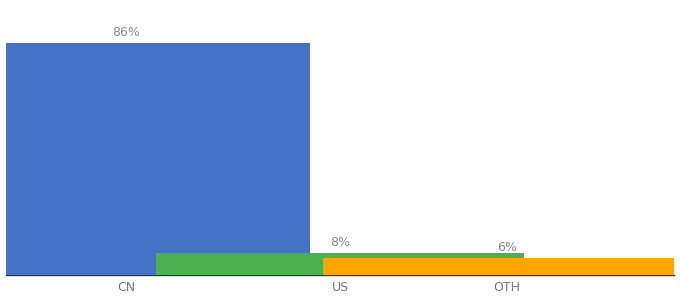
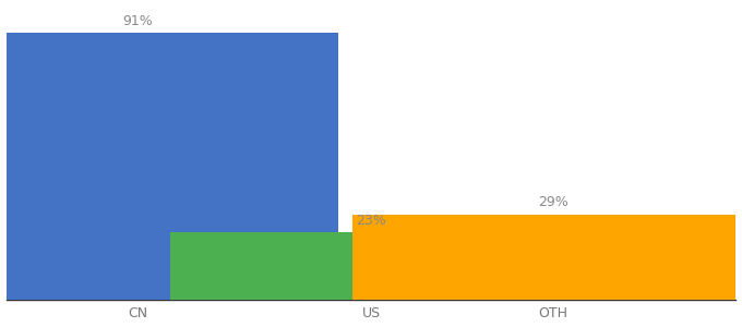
CN: 86% -> 91%
US: 8% -> 23%
OTH: 6% -> 29%
